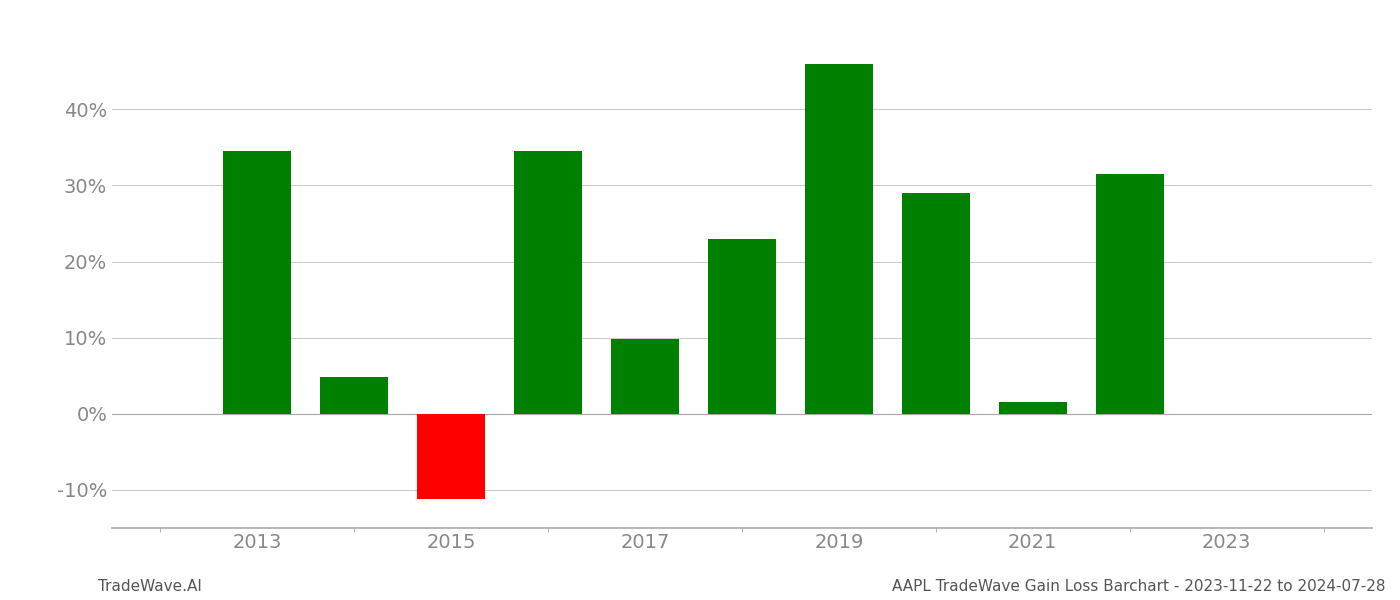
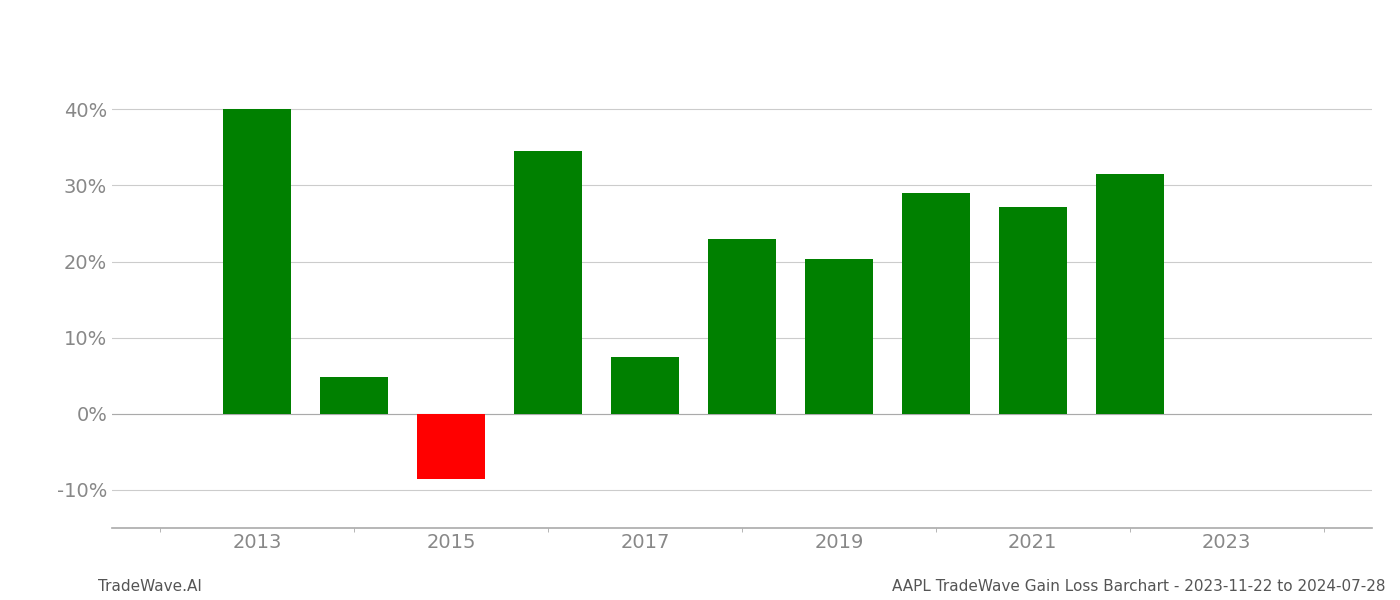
2013: 34.5% -> 40.0%
2015: -11.2% -> -8.6%
2017: 9.8% -> 7.4%
2019: 46.0% -> 20.4%
2021: 1.5% -> 27.2%
